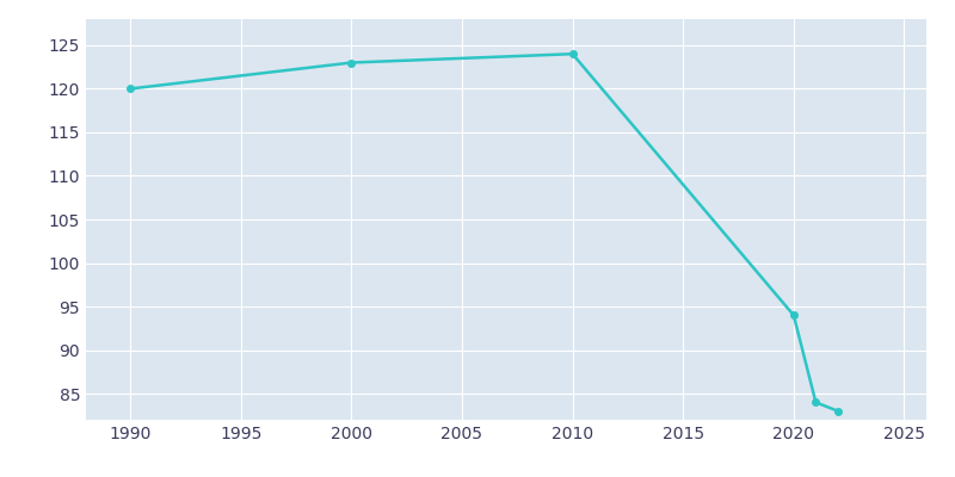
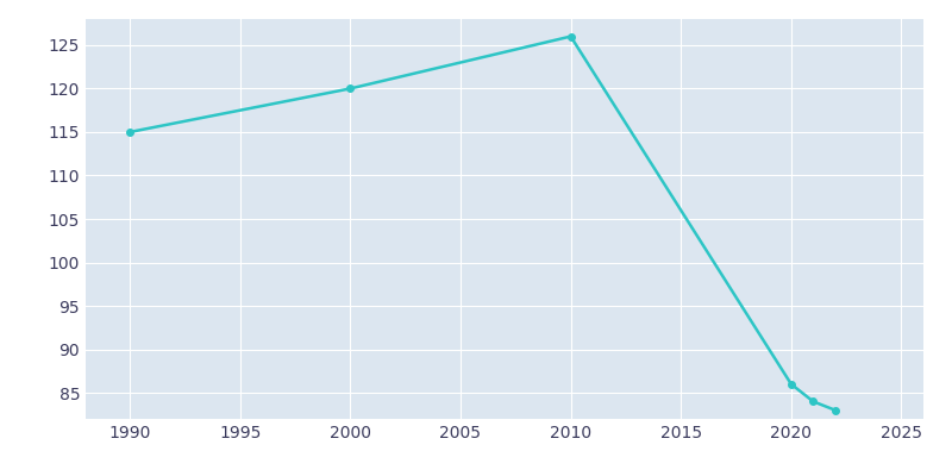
1990: 120 -> 115
2000: 123 -> 120
2010: 124 -> 126
2020: 94 -> 86
